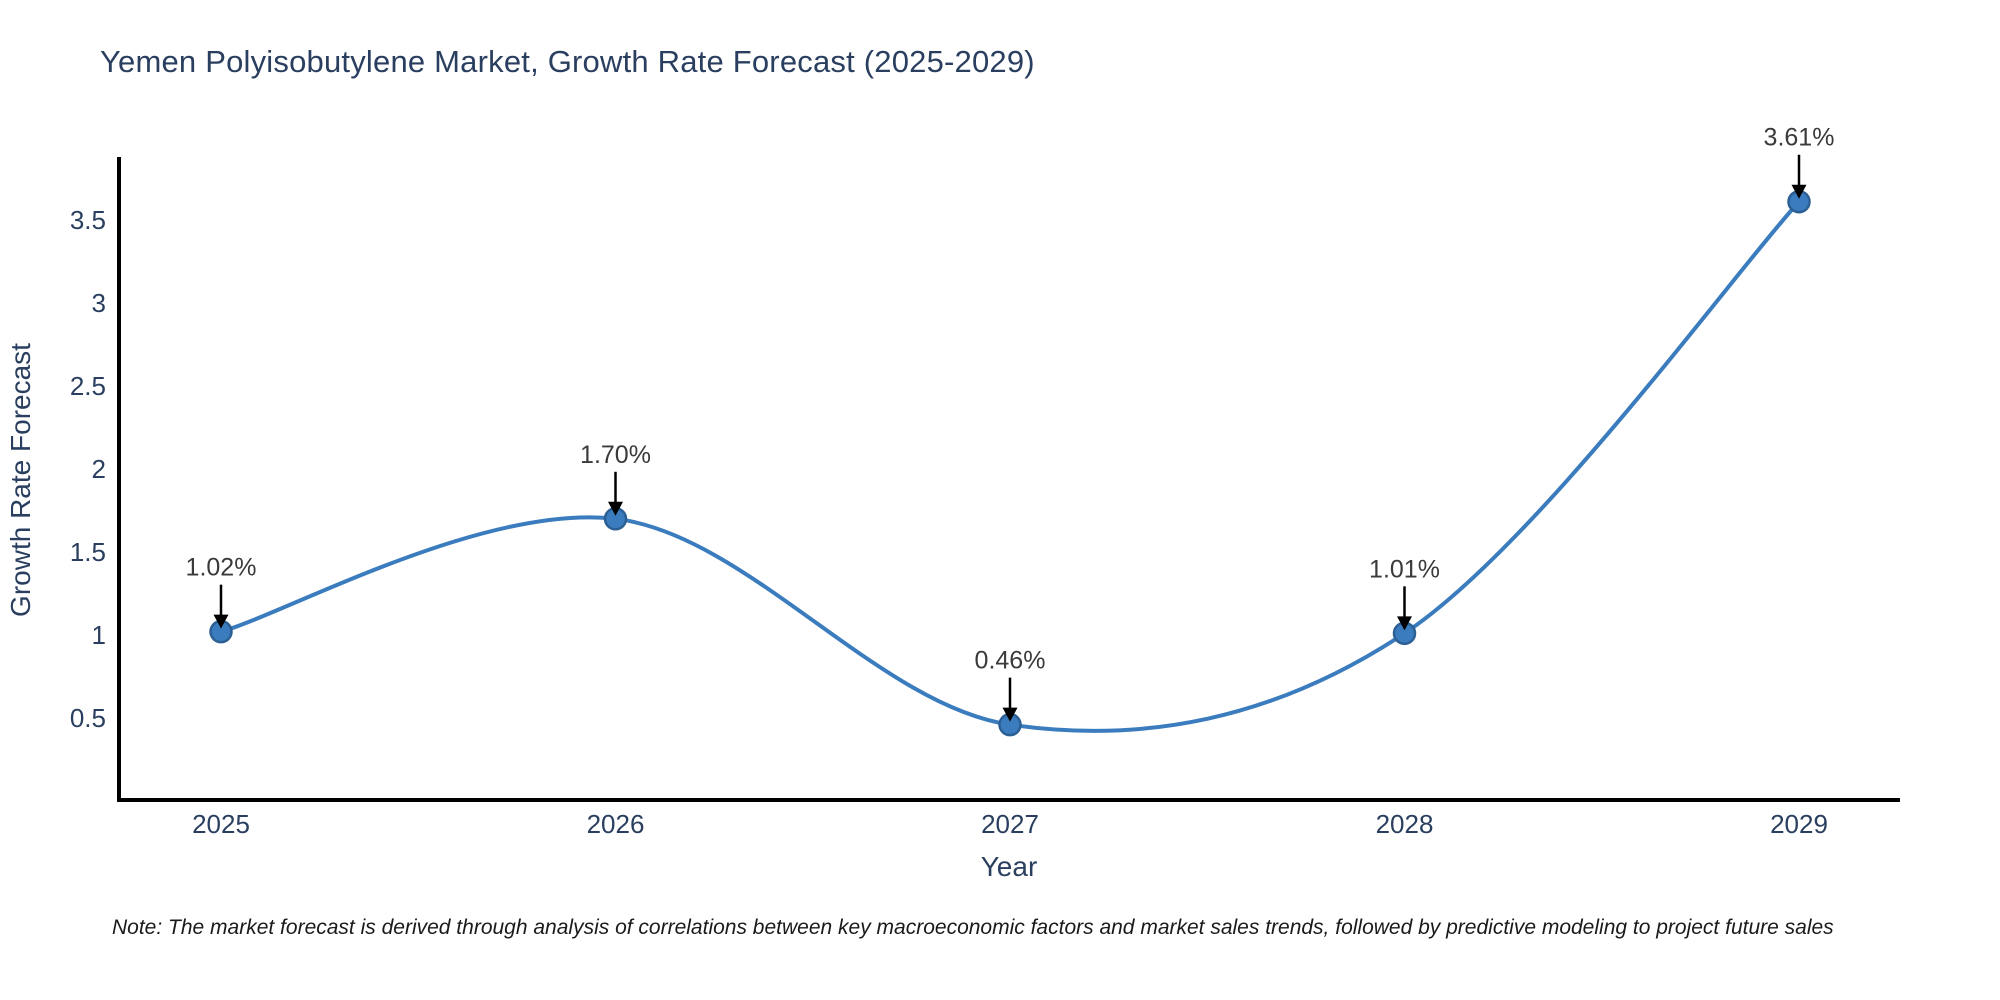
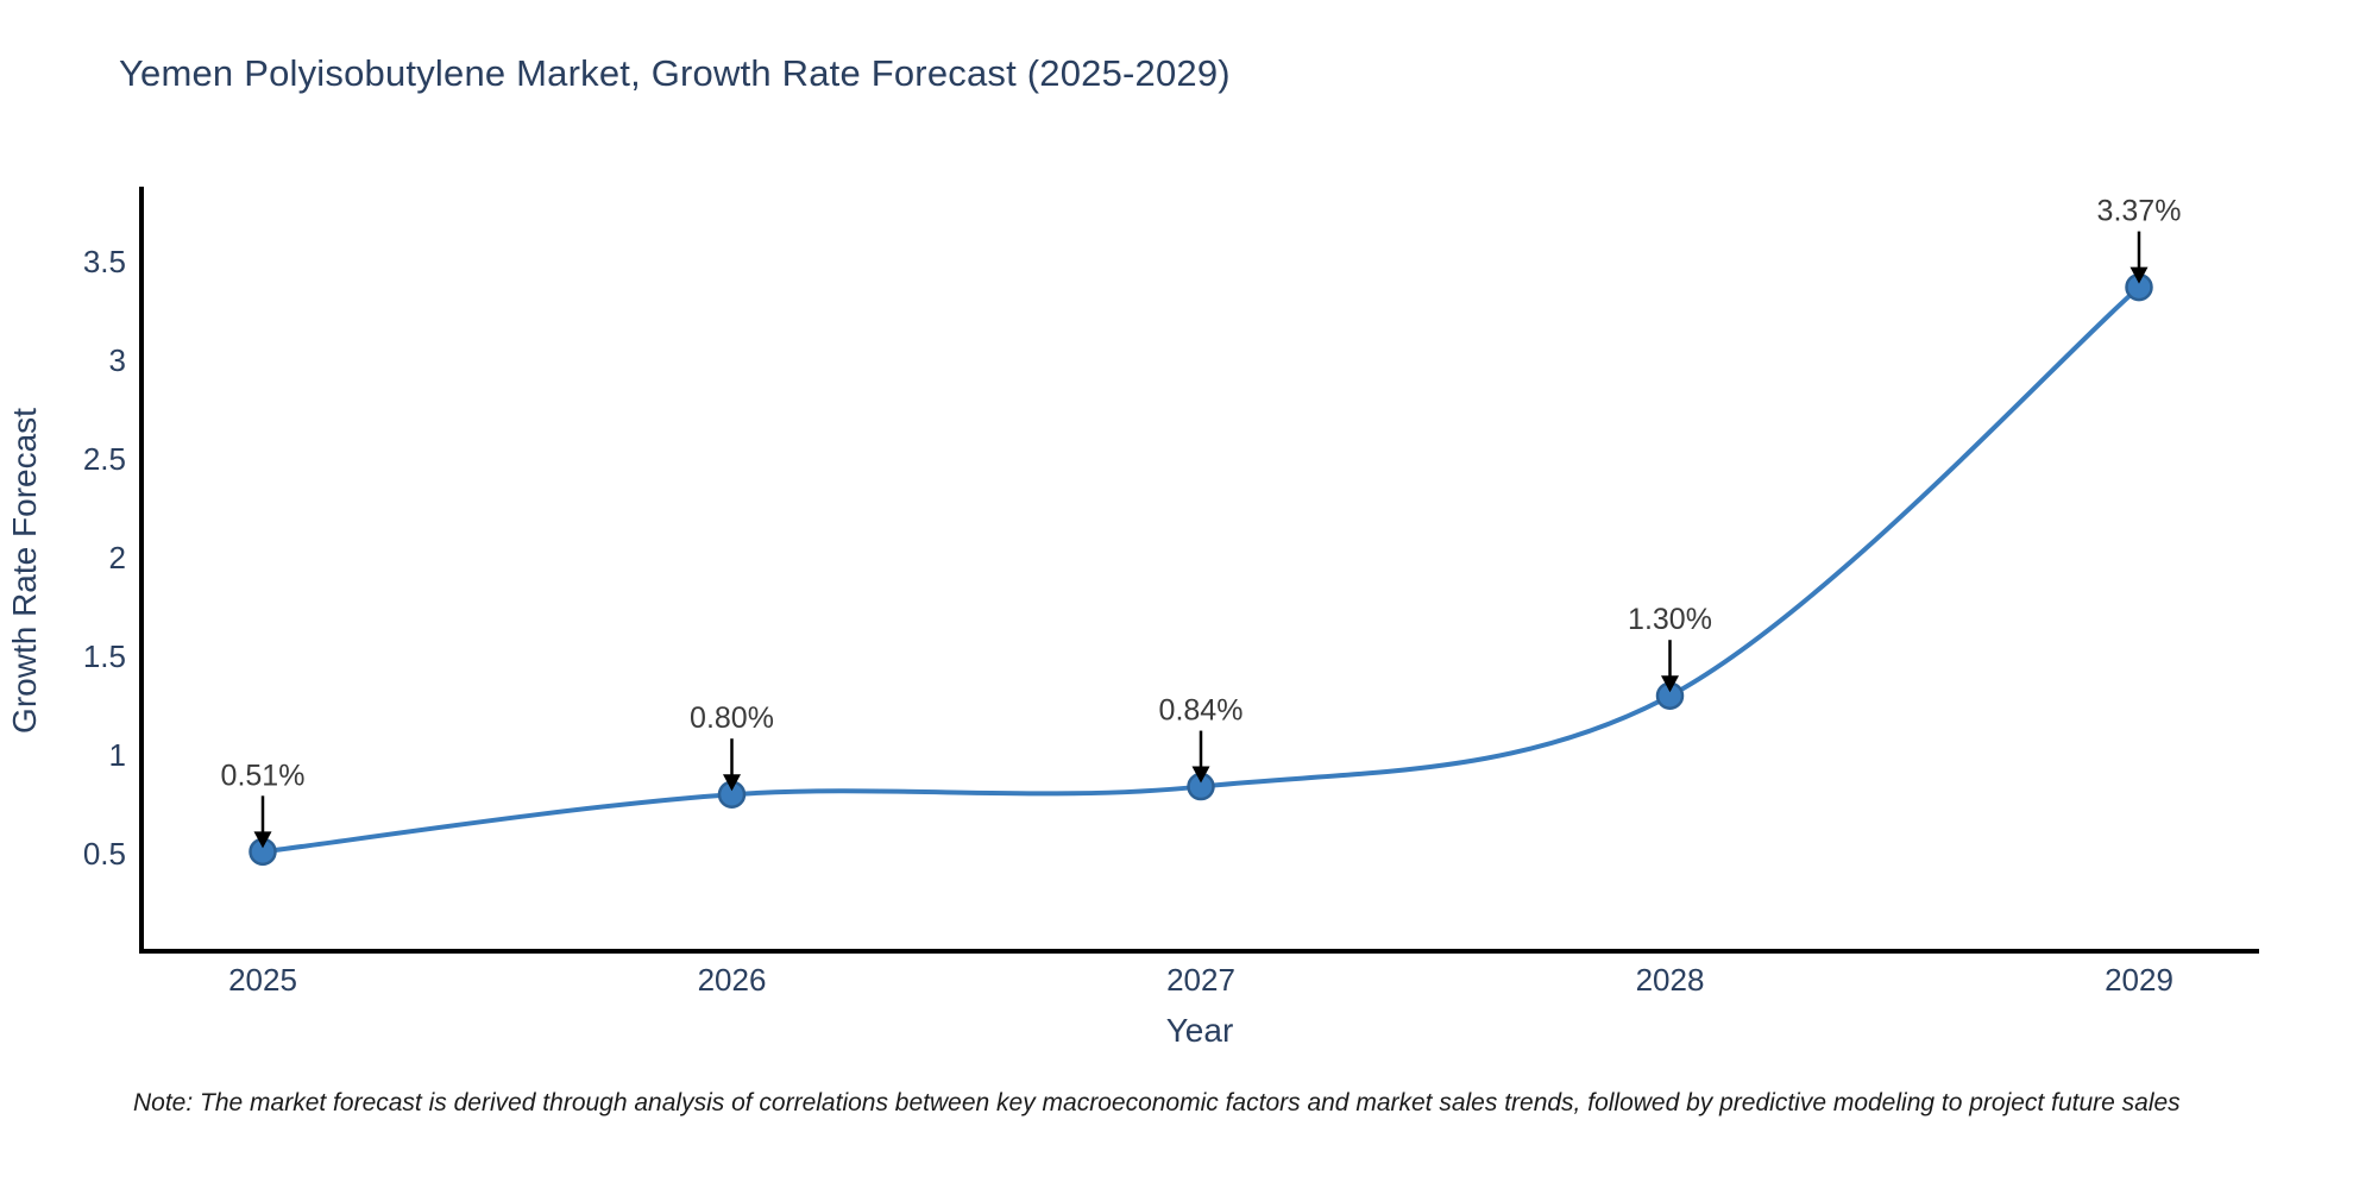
2025: 1.02% -> 0.51%
2026: 1.70% -> 0.80%
2027: 0.46% -> 0.84%
2028: 1.01% -> 1.30%
2029: 3.61% -> 3.37%
